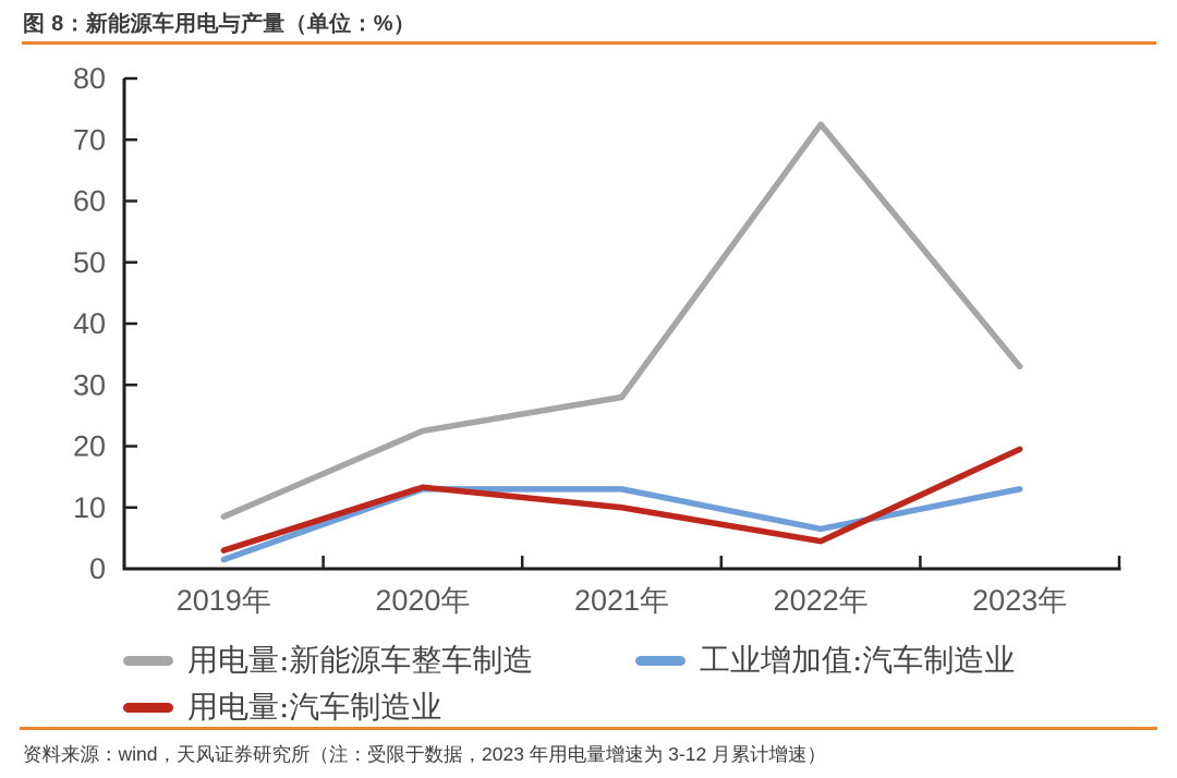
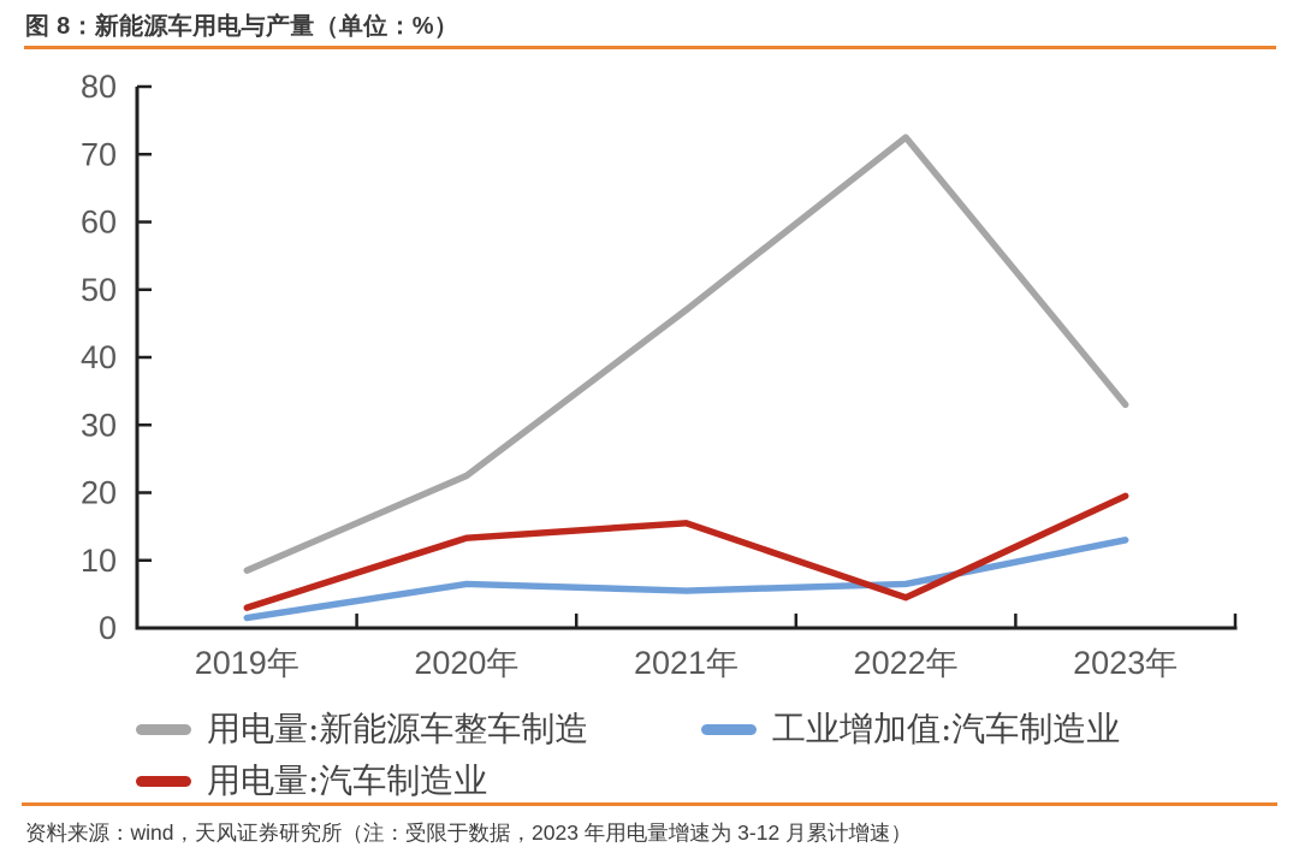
工业增加值:汽车制造业/2020年: 13 -> 6
用电量:新能源车整车制造/2021年: 28 -> 47
工业增加值:汽车制造业/2021年: 13 -> 6
用电量:汽车制造业/2021年: 10 -> 16
